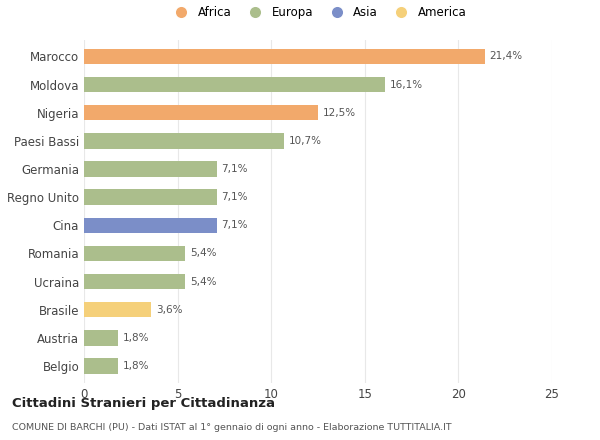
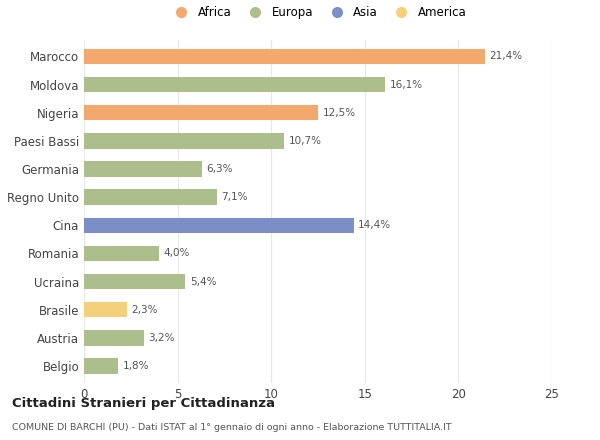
Germania: 7,1% -> 6,3%
Cina: 7,1% -> 14,4%
Romania: 5,4% -> 4,0%
Brasile: 3,6% -> 2,3%
Austria: 1,8% -> 3,2%
